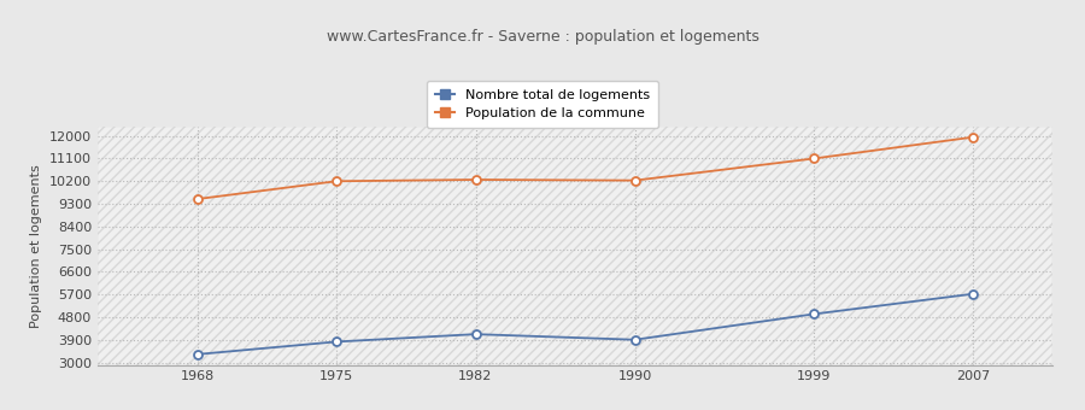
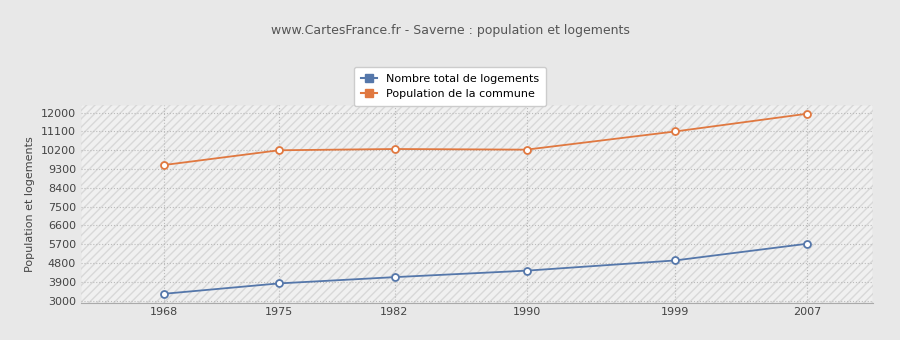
Nombre total de logements/1990: 3900 -> 4430
